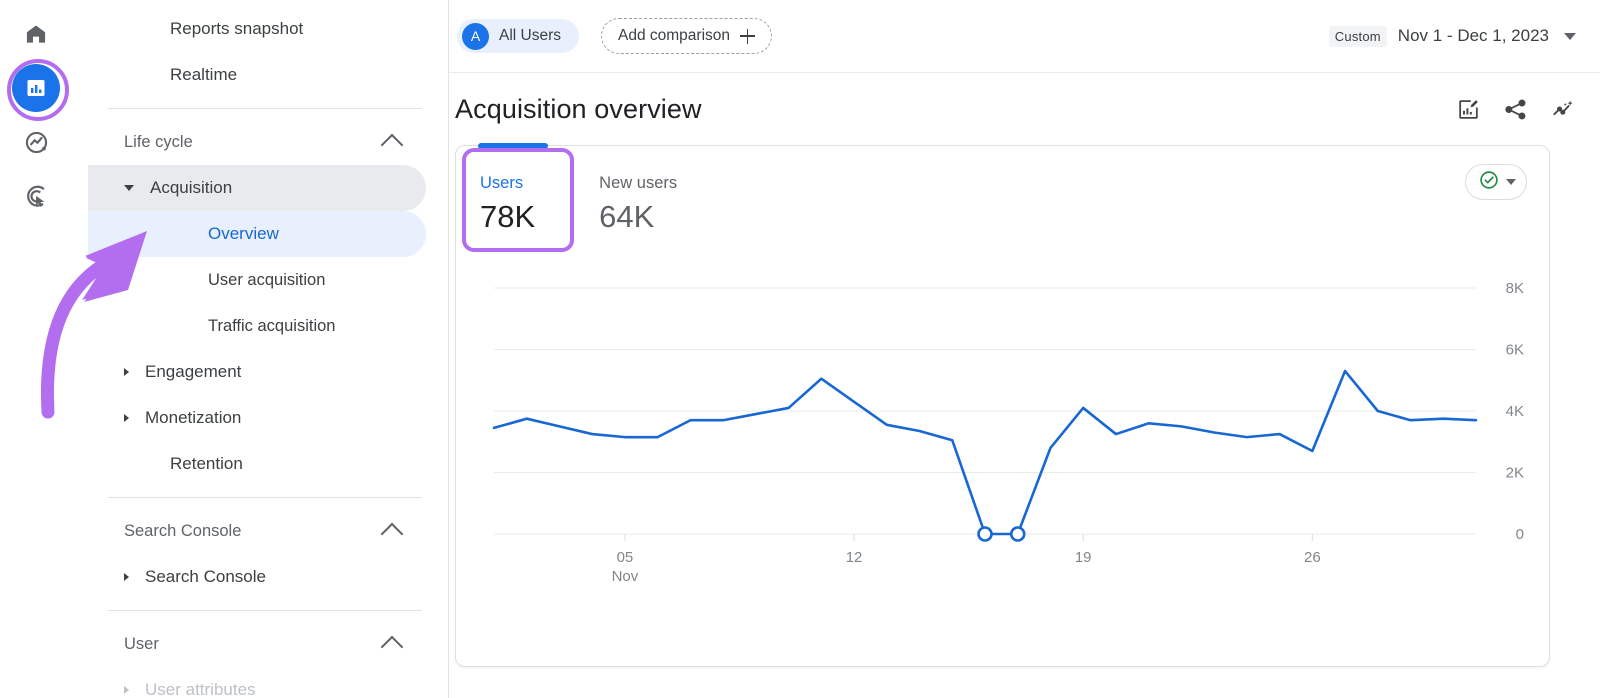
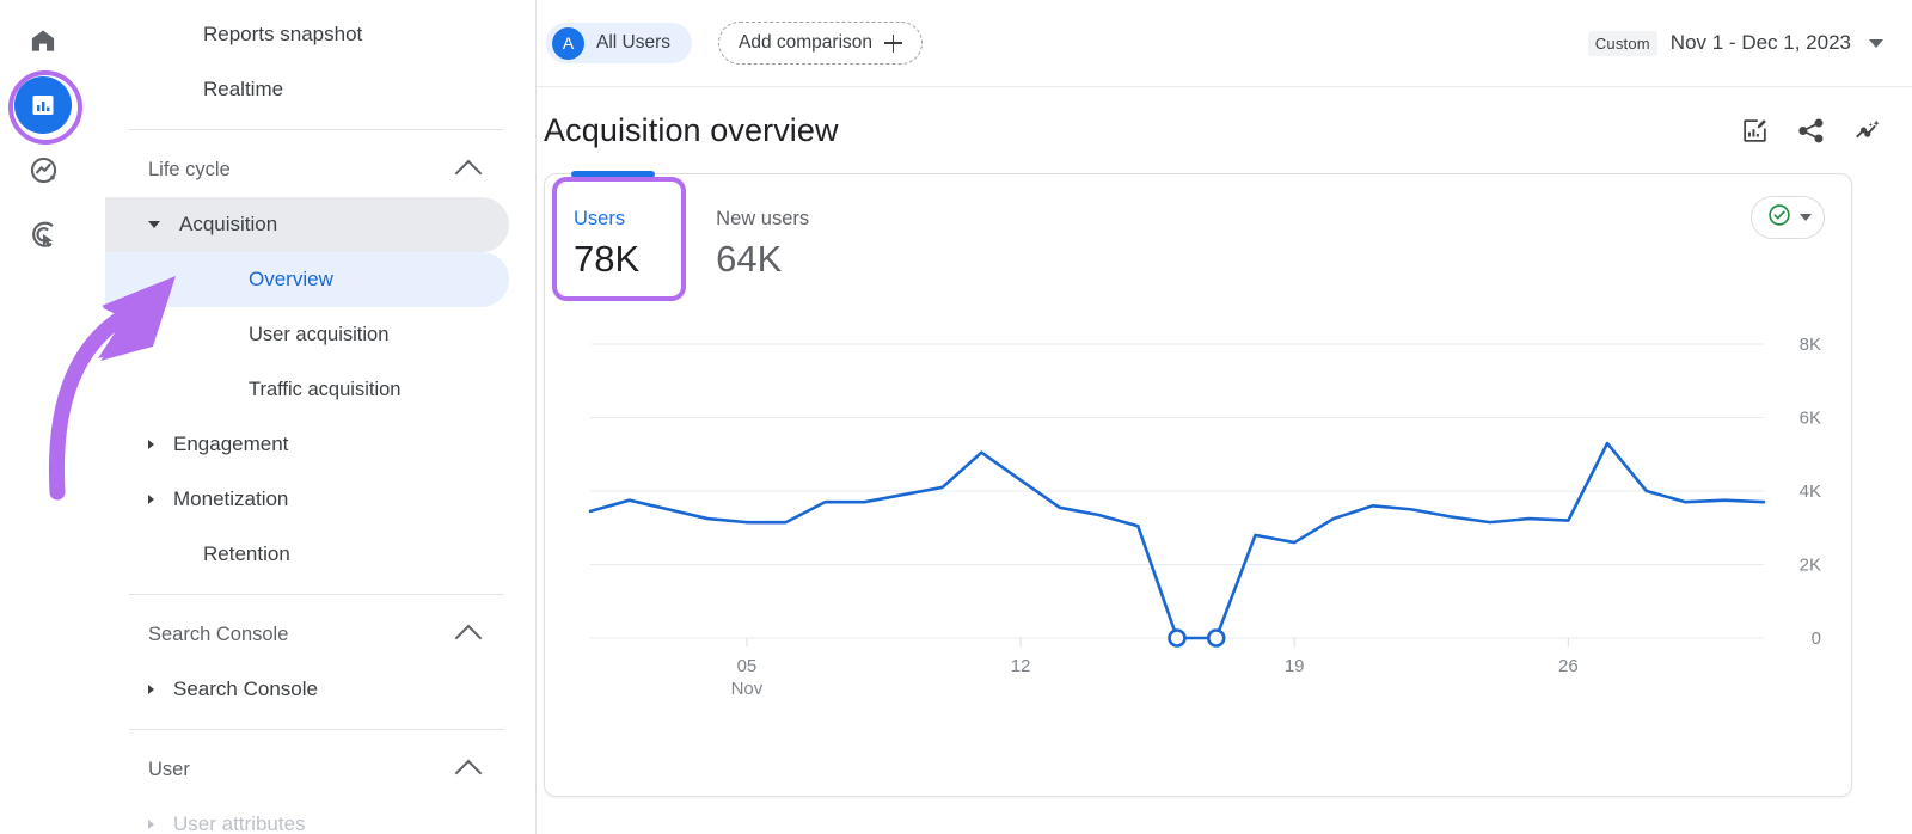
19: 4.1K -> 2.6K
26: 2.7K -> 3.2K
